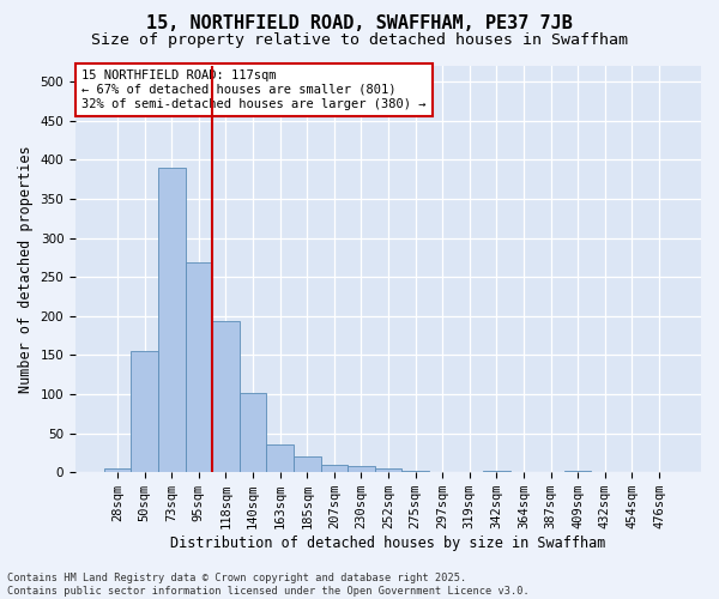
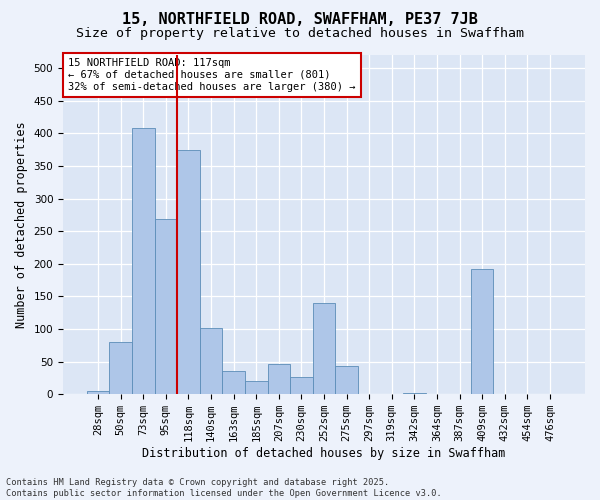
50sqm: 155 -> 80
73sqm: 390 -> 408
118sqm: 193 -> 374
207sqm: 10 -> 46
230sqm: 8 -> 26
252sqm: 5 -> 140
275sqm: 2 -> 44
409sqm: 2 -> 192
